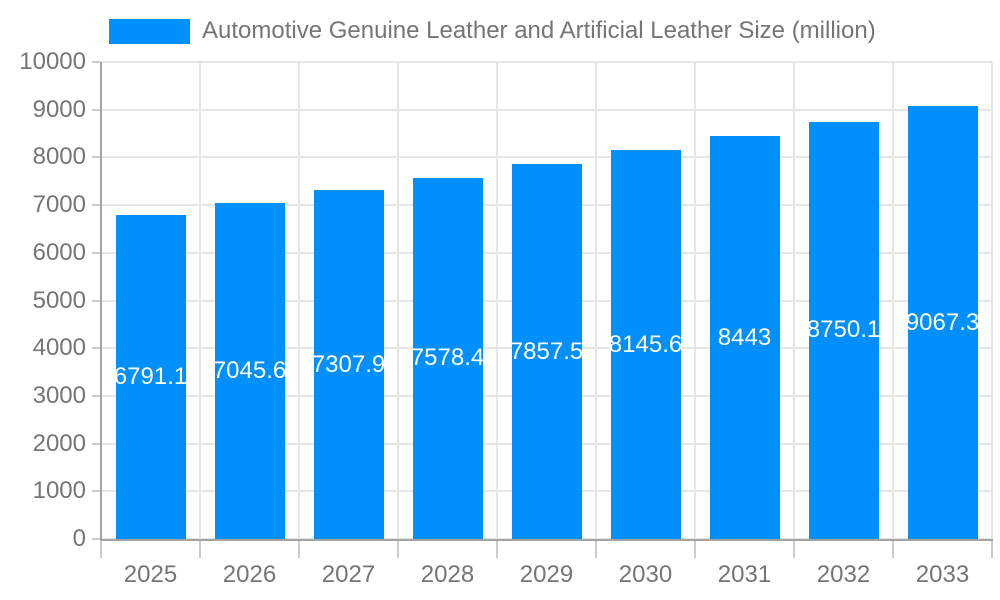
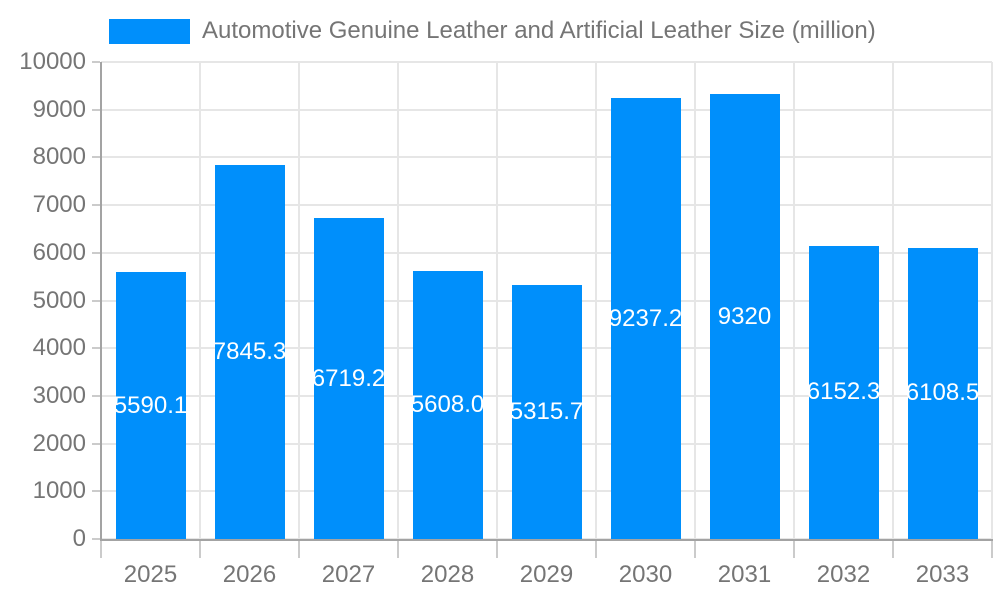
2025: 6791.1 -> 5590.1
2026: 7045.6 -> 7845.3
2027: 7307.9 -> 6719.2
2028: 7578.4 -> 5608.0
2029: 7857.5 -> 5315.7
2030: 8145.6 -> 9237.2
2031: 8443 -> 9320
2032: 8750.1 -> 6152.3
2033: 9067.3 -> 6108.5
